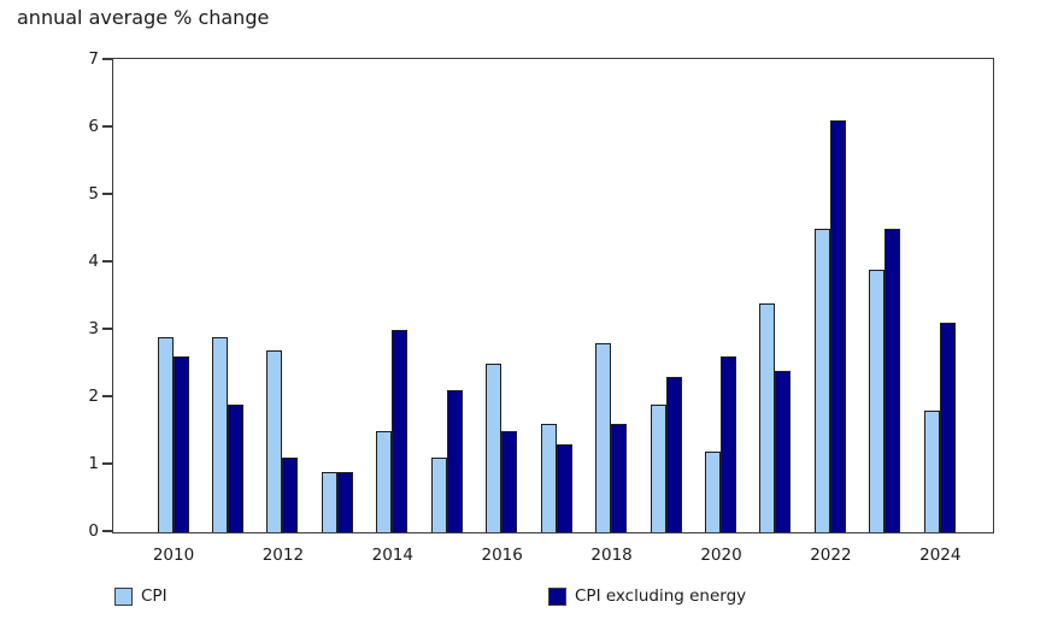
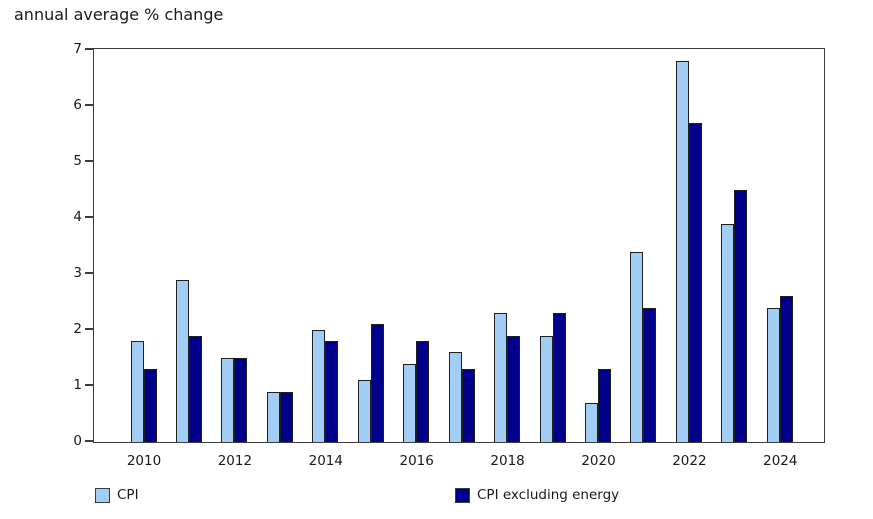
CPI/2010: 2.9 -> 1.8
CPI excluding energy/2010: 2.6 -> 1.3
CPI/2012: 2.7 -> 1.5
CPI excluding energy/2012: 1.1 -> 1.5
CPI/2014: 1.5 -> 2.0
CPI excluding energy/2014: 3.0 -> 1.8
CPI/2016: 2.5 -> 1.4
CPI excluding energy/2016: 1.5 -> 1.8
CPI/2018: 2.8 -> 2.3
CPI excluding energy/2018: 1.6 -> 1.9
CPI/2020: 1.2 -> 0.7
CPI excluding energy/2020: 2.6 -> 1.3
CPI/2022: 4.5 -> 6.8
CPI excluding energy/2022: 6.1 -> 5.7
CPI/2024: 1.8 -> 2.4
CPI excluding energy/2024: 3.1 -> 2.6
